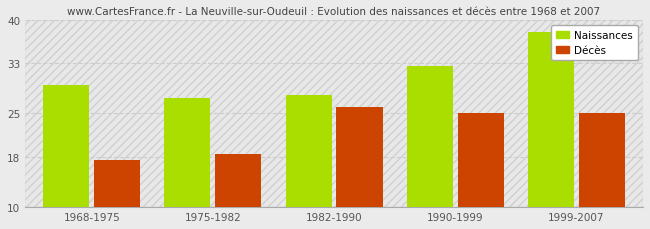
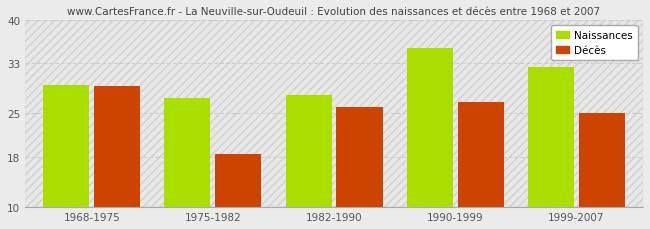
Décès/1968-1975: 17.5 -> 29.4
Naissances/1990-1999: 32.5 -> 35.4
Décès/1990-1999: 25.0 -> 26.8
Naissances/1999-2007: 38.0 -> 32.4
